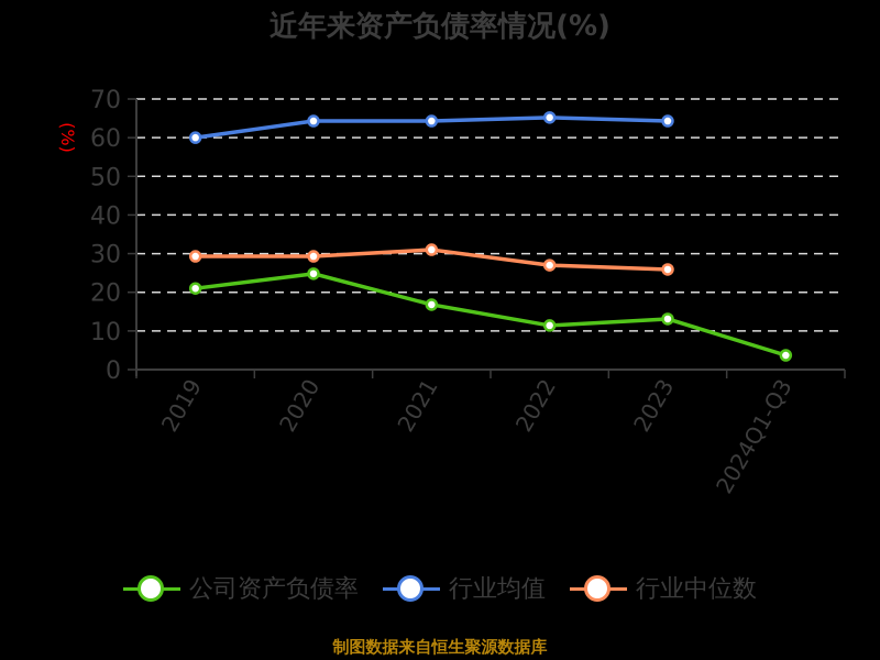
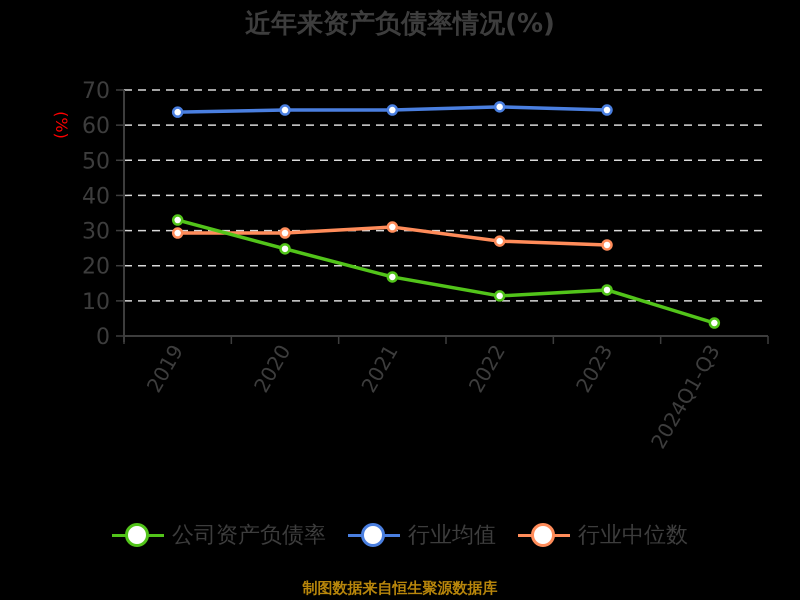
公司资产负债率/2019: 21 -> 33
行业均值/2019: 60 -> 64
